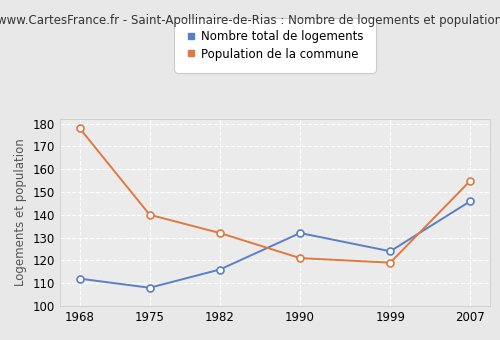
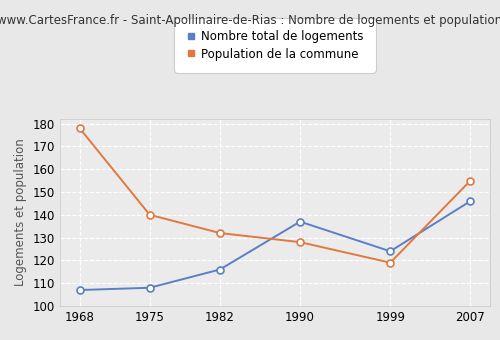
Nombre total de logements/1968: 112 -> 107
Nombre total de logements/1990: 132 -> 137
Population de la commune/1990: 121 -> 128
